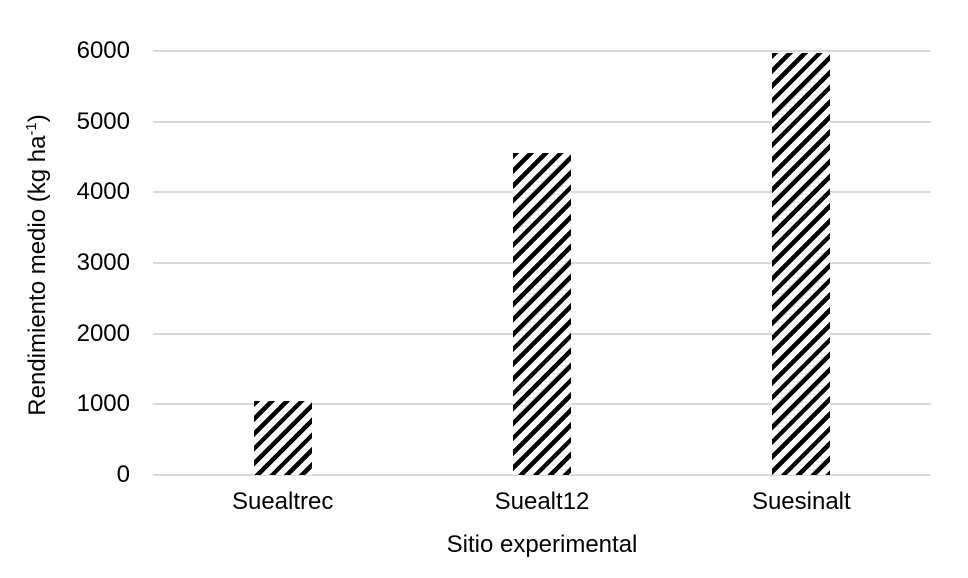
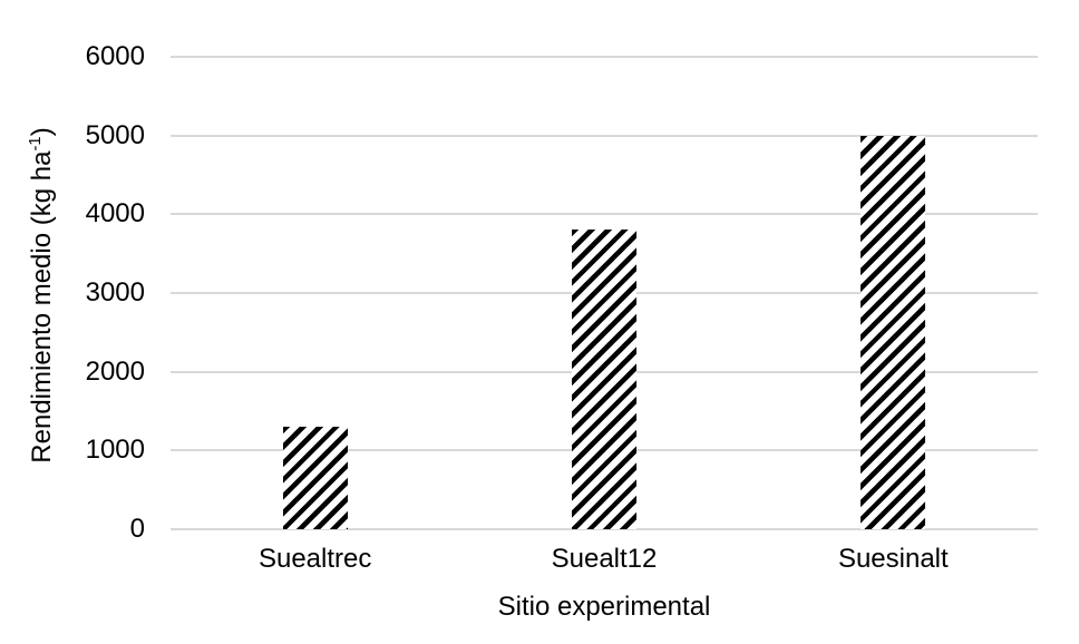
Suealtrec: 1000 -> 1300
Suealt12: 4600 -> 3800
Suesinalt: 6000 -> 5000
